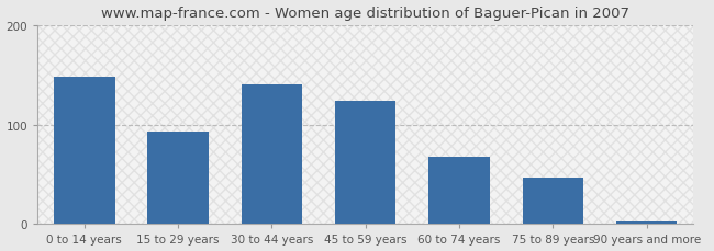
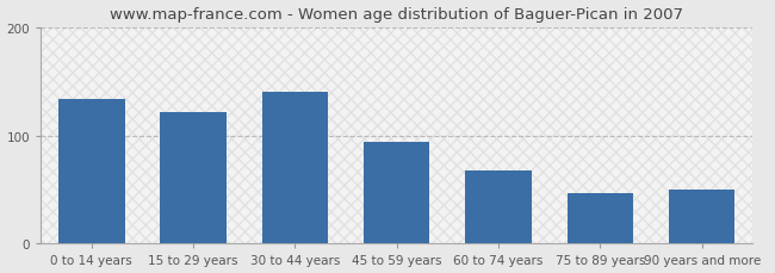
0 to 14 years: 148 -> 134
15 to 29 years: 93 -> 122
45 to 59 years: 124 -> 94
90 years and more: 3 -> 50
